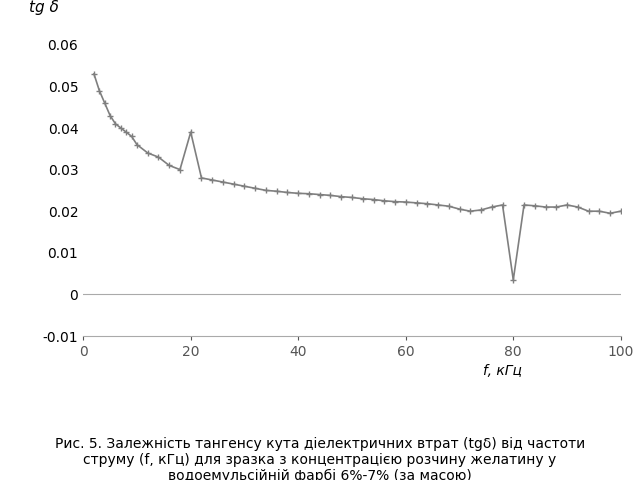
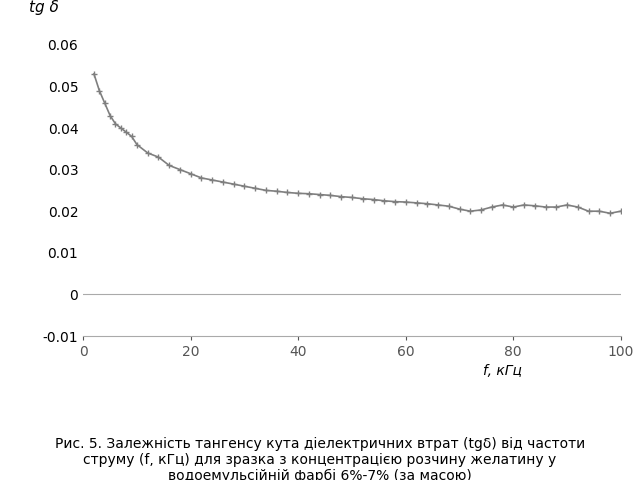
20: 0.0390 -> 0.0290
80: 0.0035 -> 0.0210
